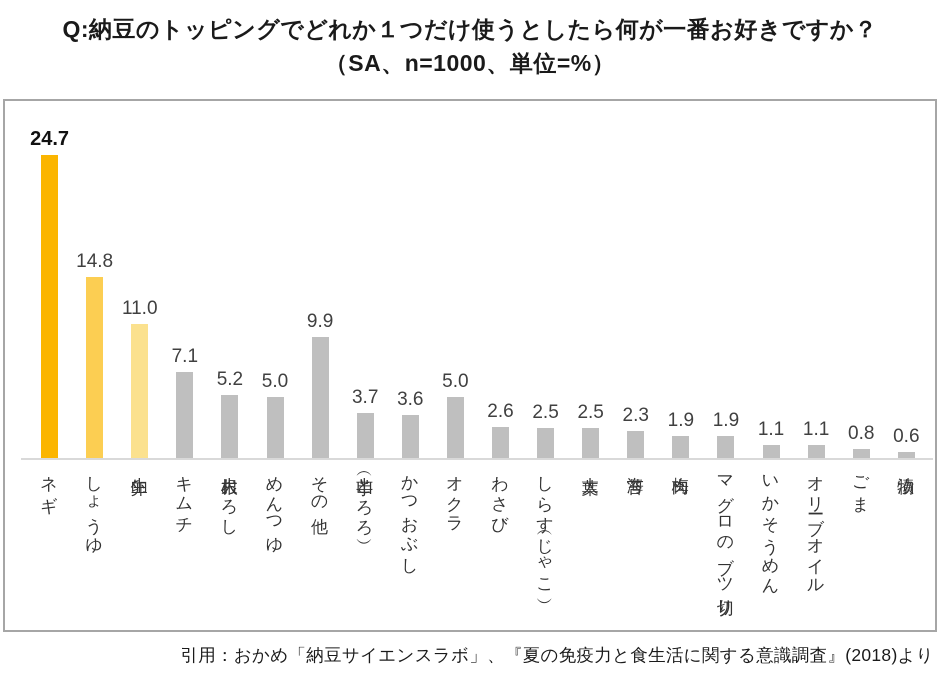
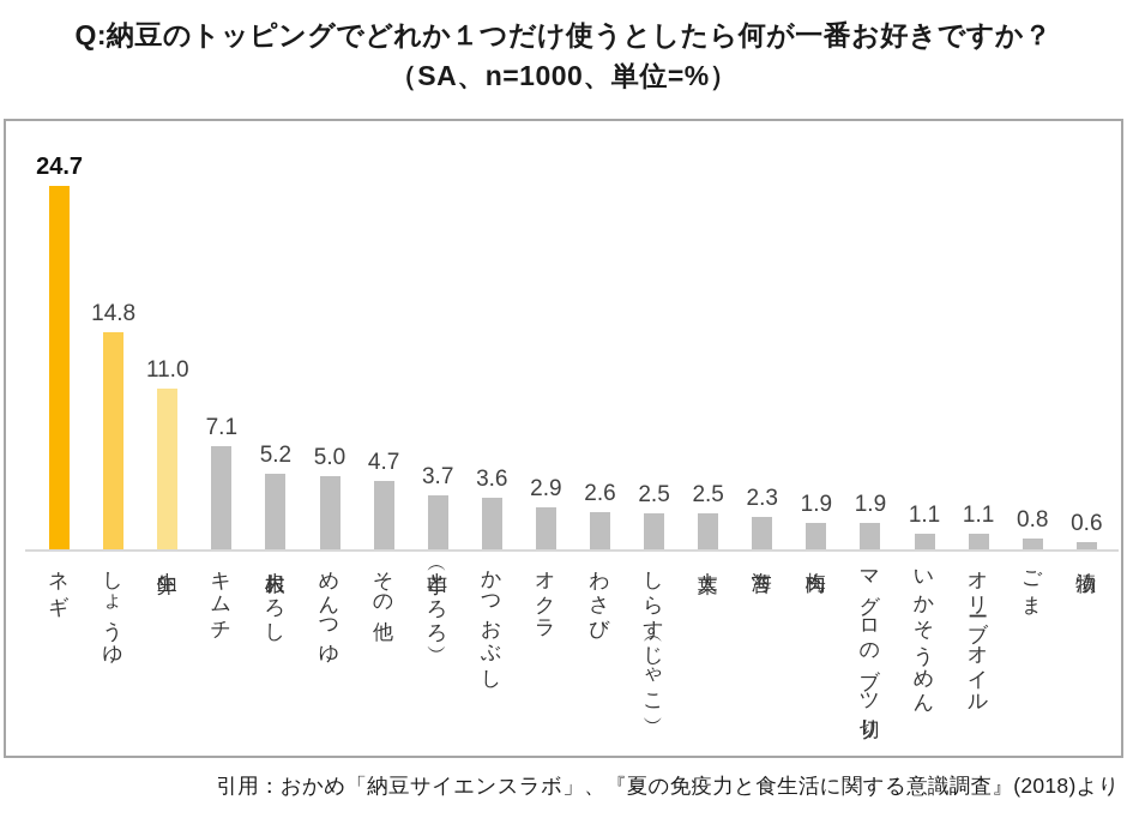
その他: 9.9 -> 4.7
オクラ: 5.0 -> 2.9
